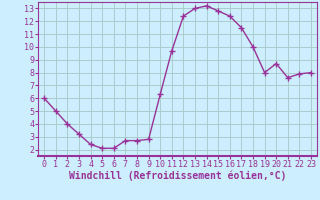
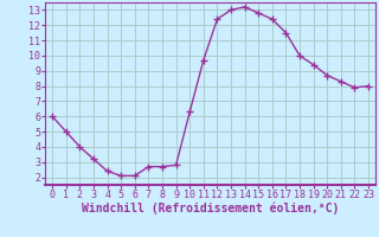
19: 8.0 -> 9.4
21: 7.6 -> 8.3
